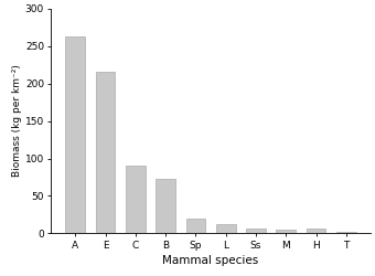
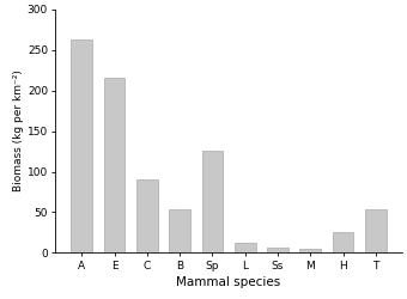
B: 73 -> 54
Sp: 20 -> 126
H: 6 -> 26
T: 2 -> 54
